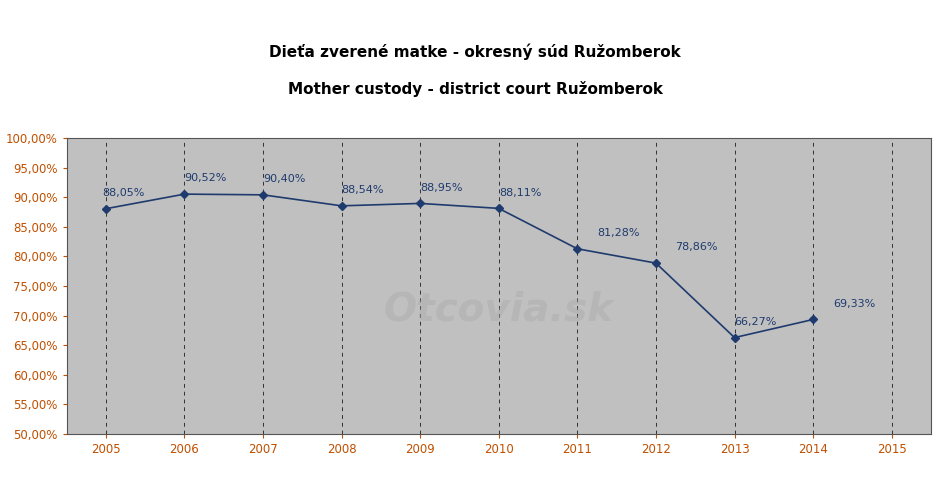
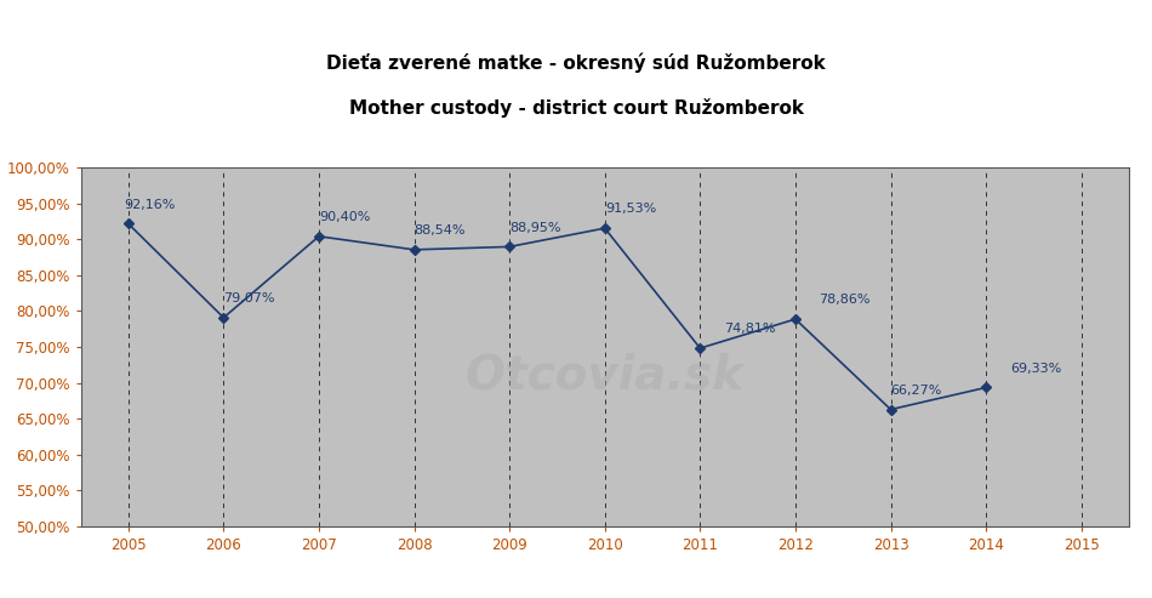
2005: 88,05% -> 92,16%
2006: 90,52% -> 79,07%
2010: 88,11% -> 91,53%
2011: 81,28% -> 74,81%
